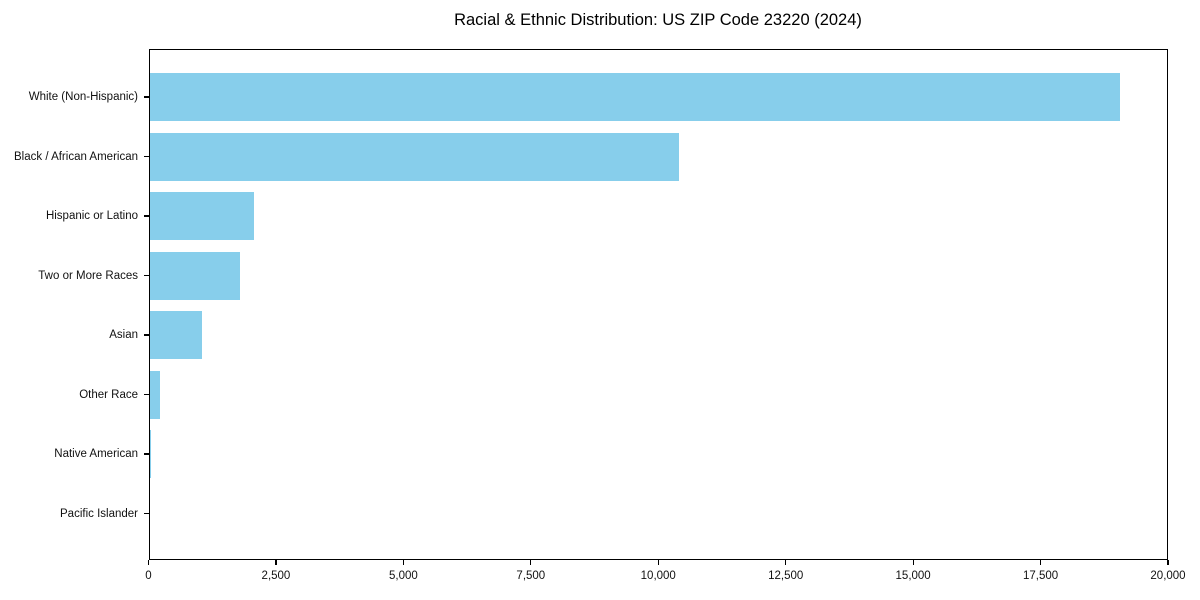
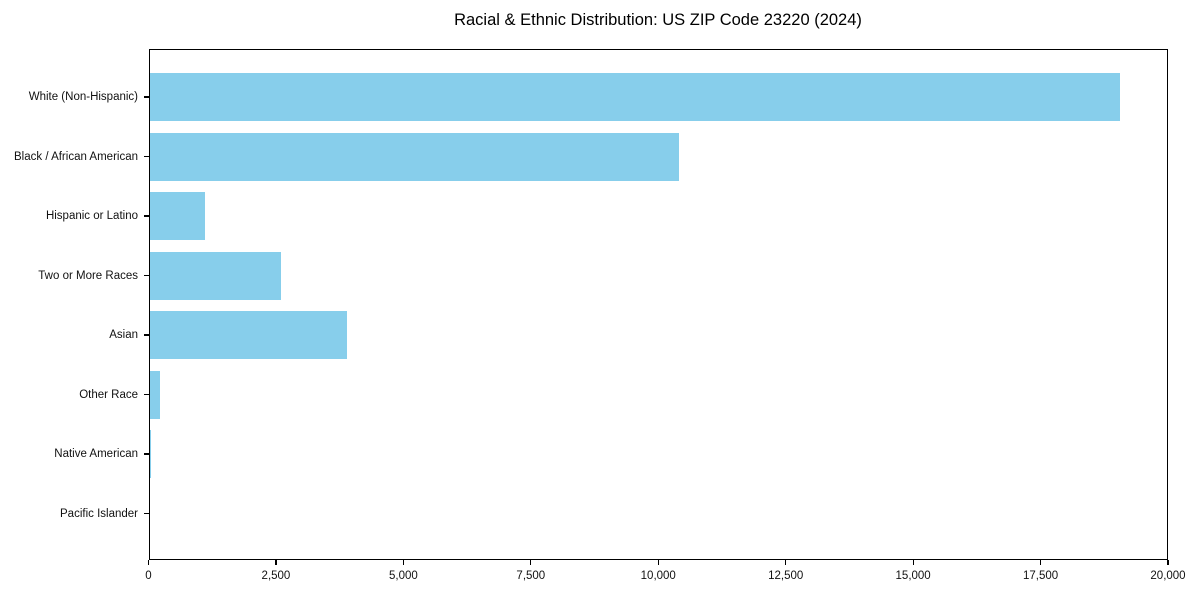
Hispanic or Latino: 2100 -> 1100
Two or More Races: 1800 -> 2600
Asian: 1000 -> 3900
